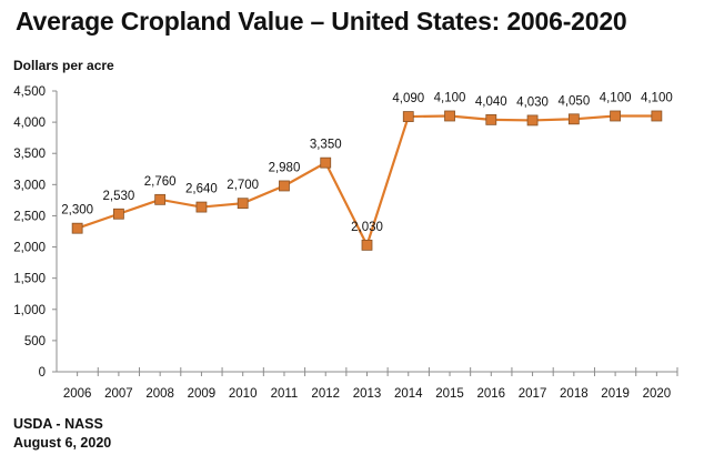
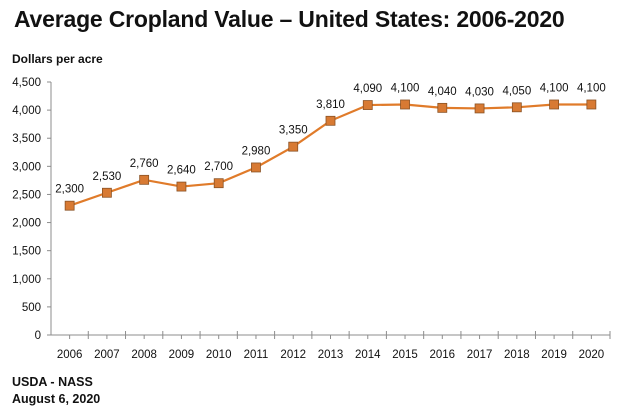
2013: 2,030 -> 3,810
